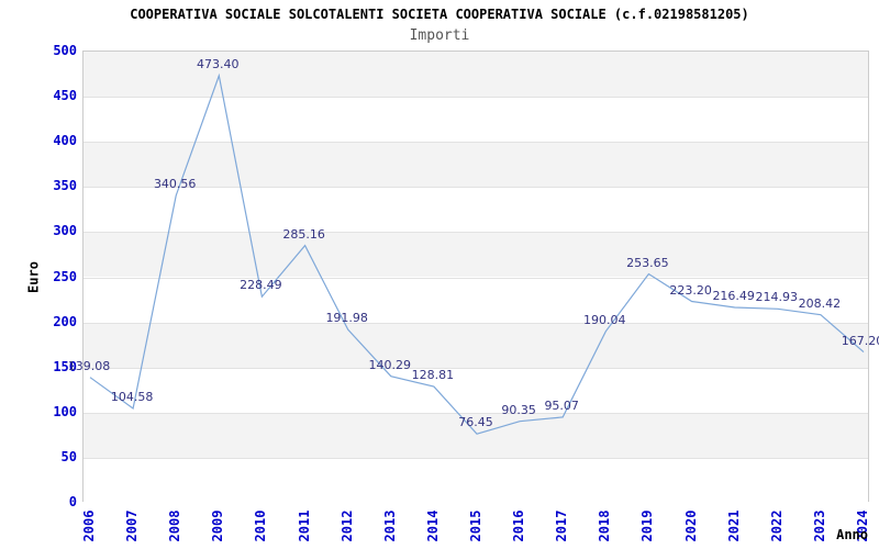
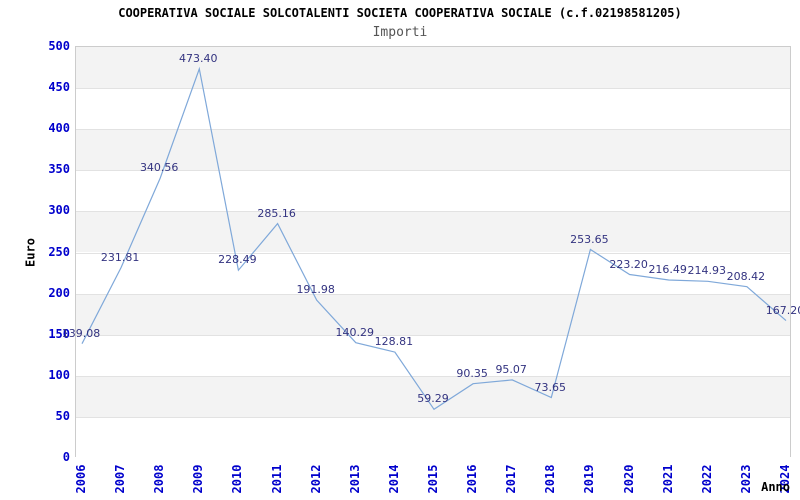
2007: 104.58 -> 231.81
2015: 76.45 -> 59.29
2018: 190.04 -> 73.65
